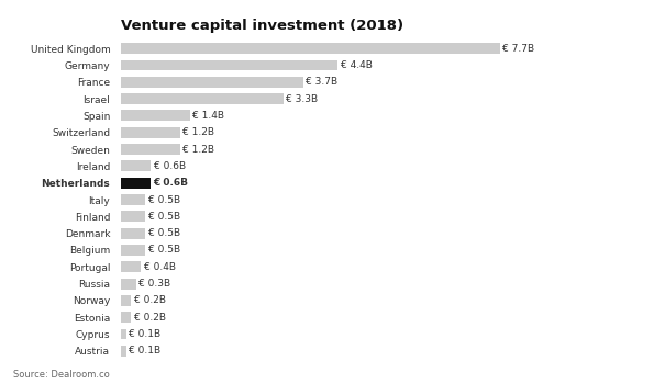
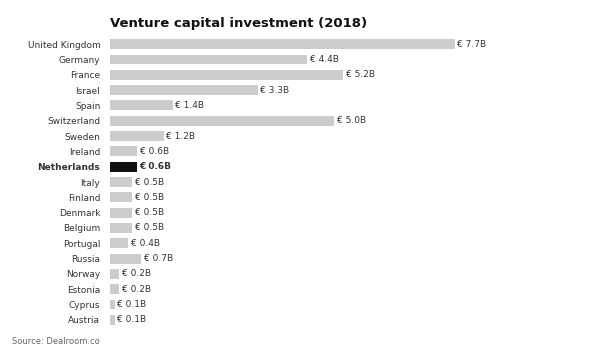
France: 3.7B -> 5.2B
Switzerland: 1.2B -> 5.0B
Russia: 0.3B -> 0.7B
